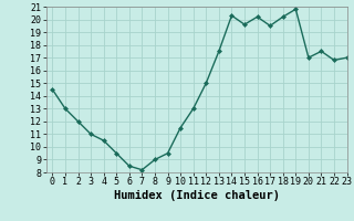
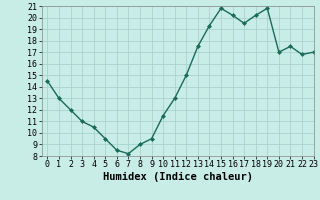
14: 20.3 -> 19.3
15: 19.6 -> 20.8
